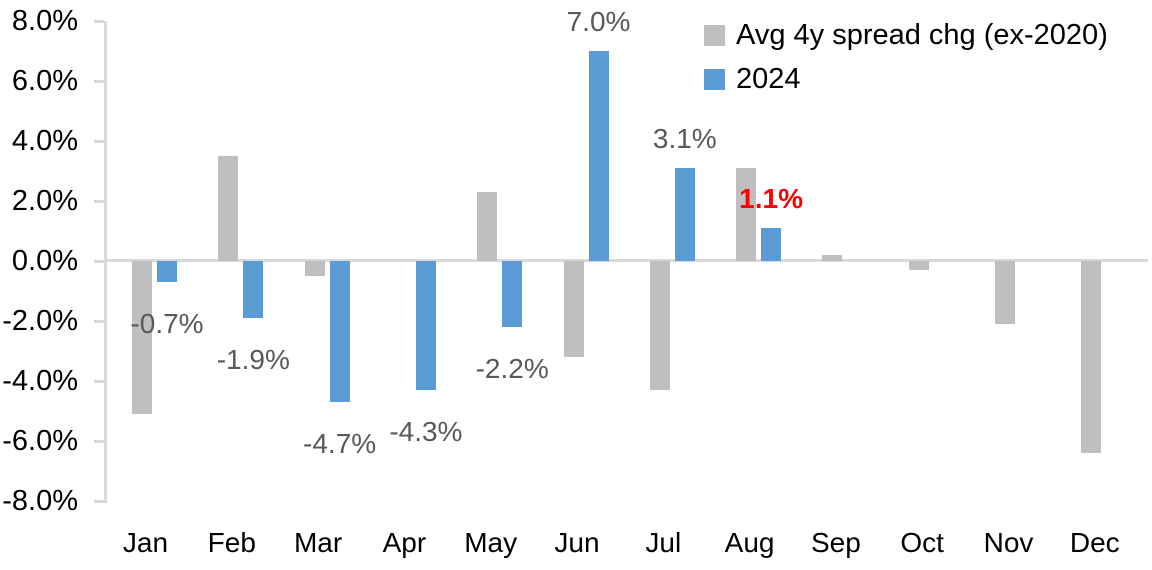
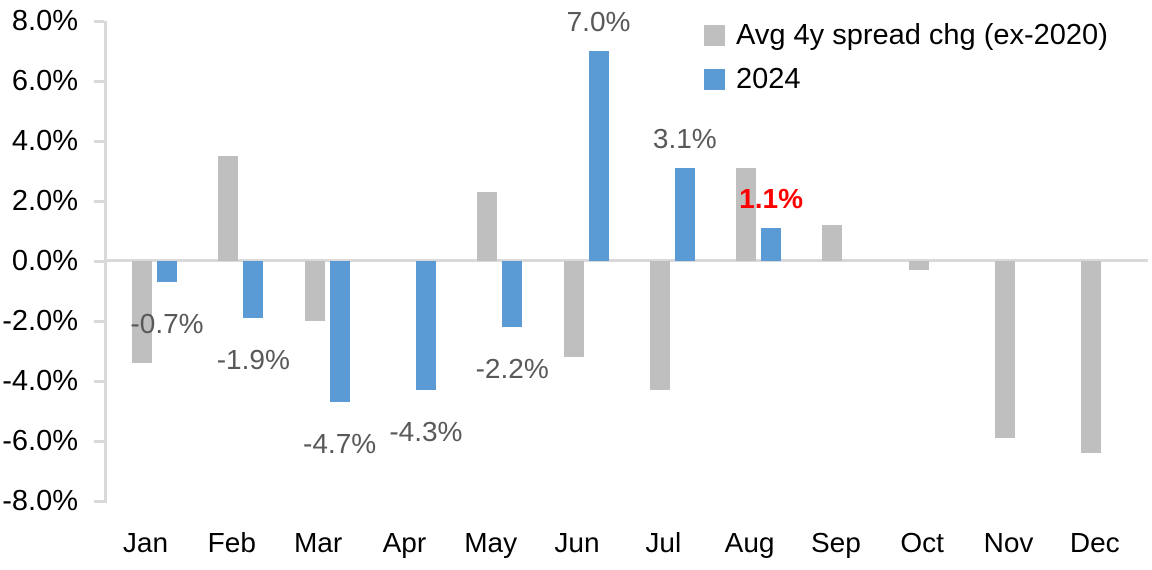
Avg 4y spread chg (ex-2020)/Jan: -5.1% -> -3.4%
Avg 4y spread chg (ex-2020)/Mar: -0.5% -> -2.0%
Avg 4y spread chg (ex-2020)/Sep: 0.2% -> 1.2%
Avg 4y spread chg (ex-2020)/Nov: -2.1% -> -5.9%
